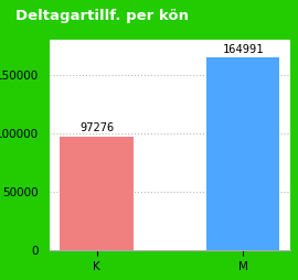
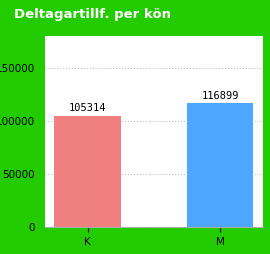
K: 97276 -> 105314
M: 164991 -> 116899
